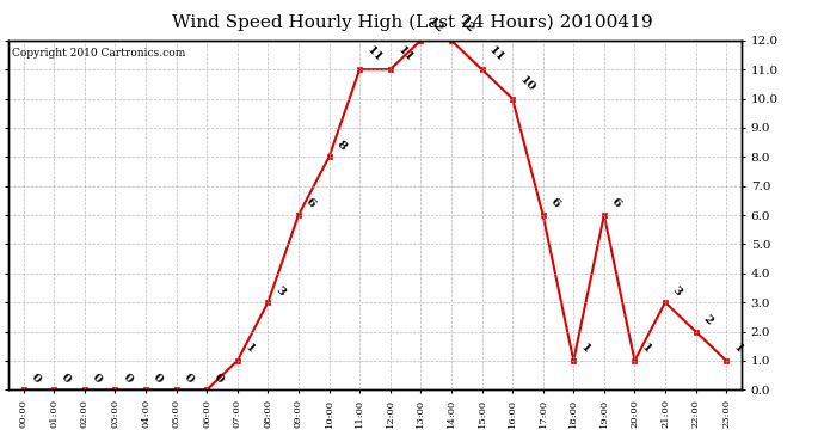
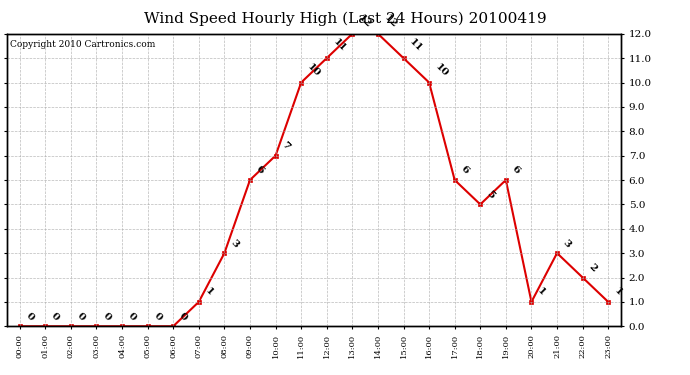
10:00: 8 -> 7
11:00: 11 -> 10
18:00: 1 -> 5
